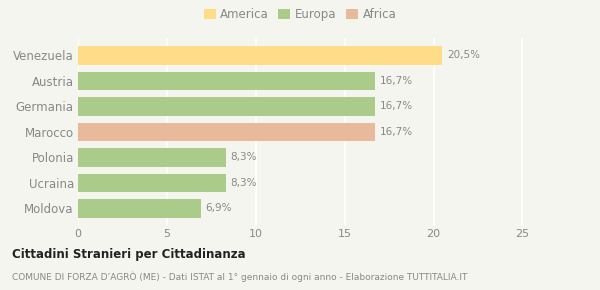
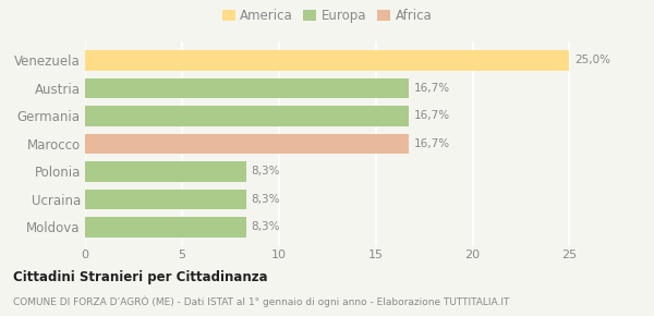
Venezuela: 20,5% -> 25,0%
Moldova: 6,9% -> 8,3%
